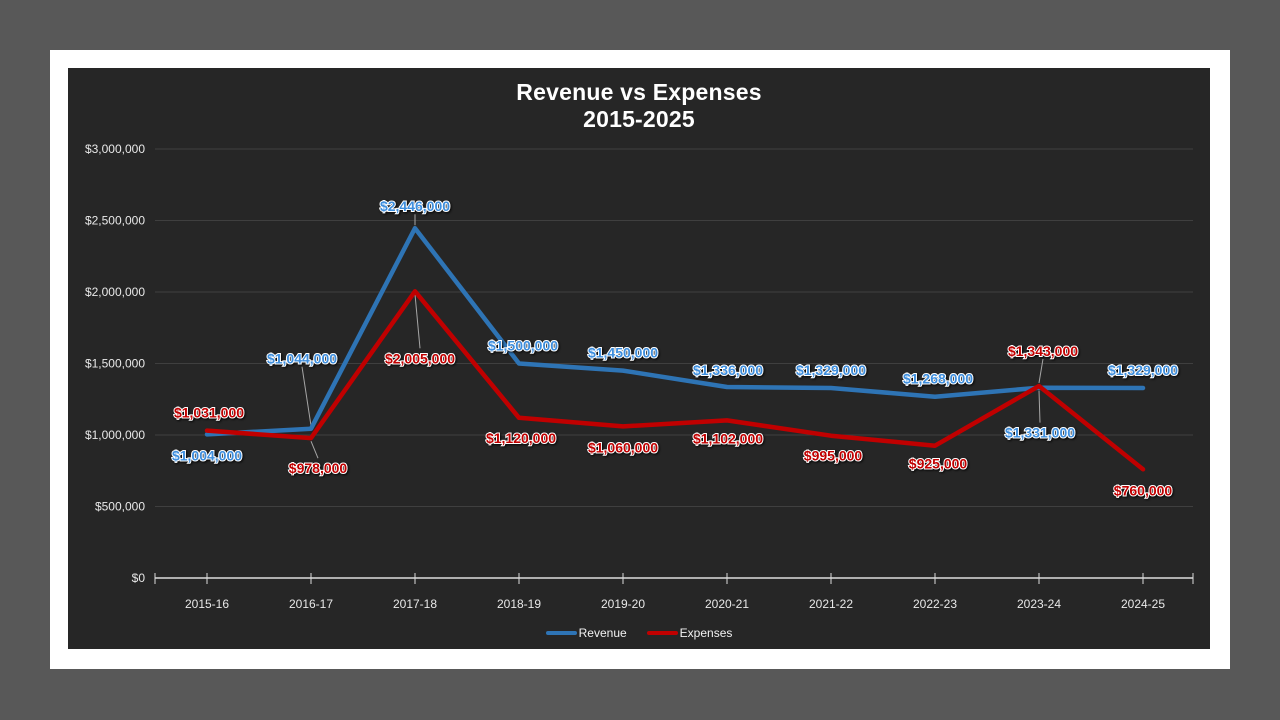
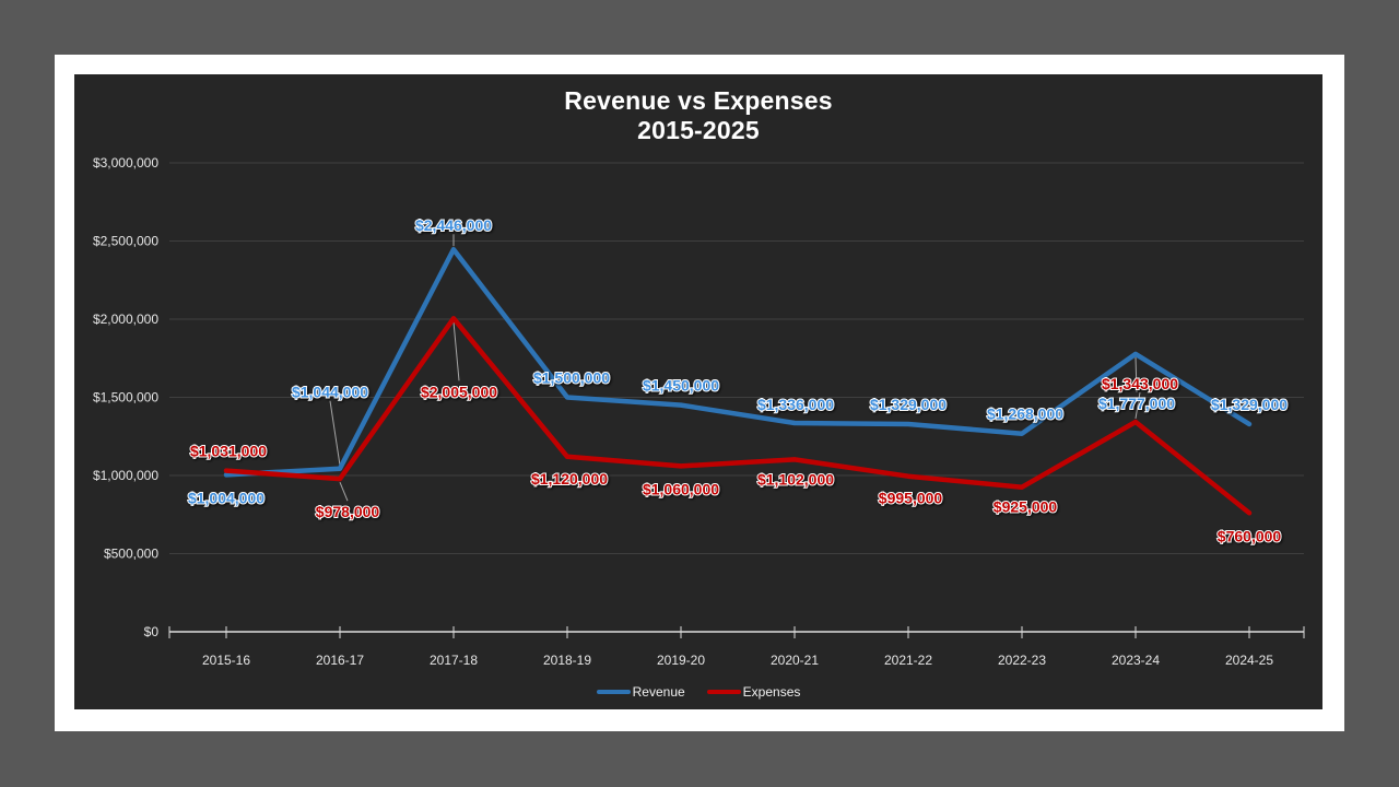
Revenue/2023-24: $1,331,000 -> $1,777,000
